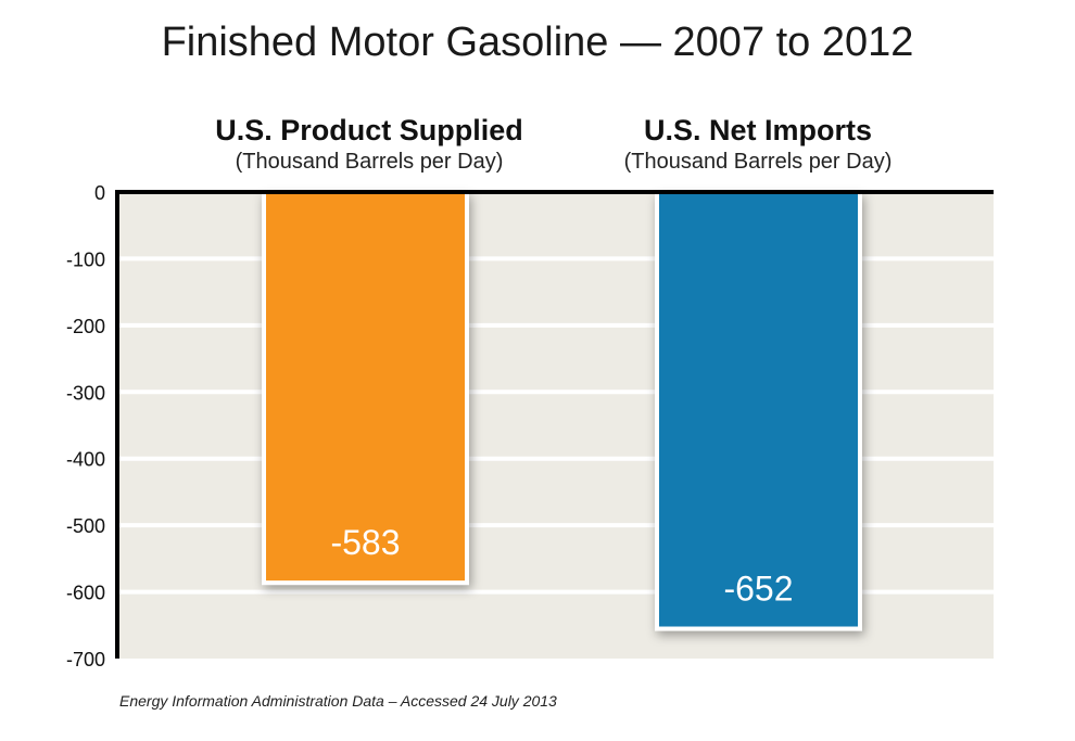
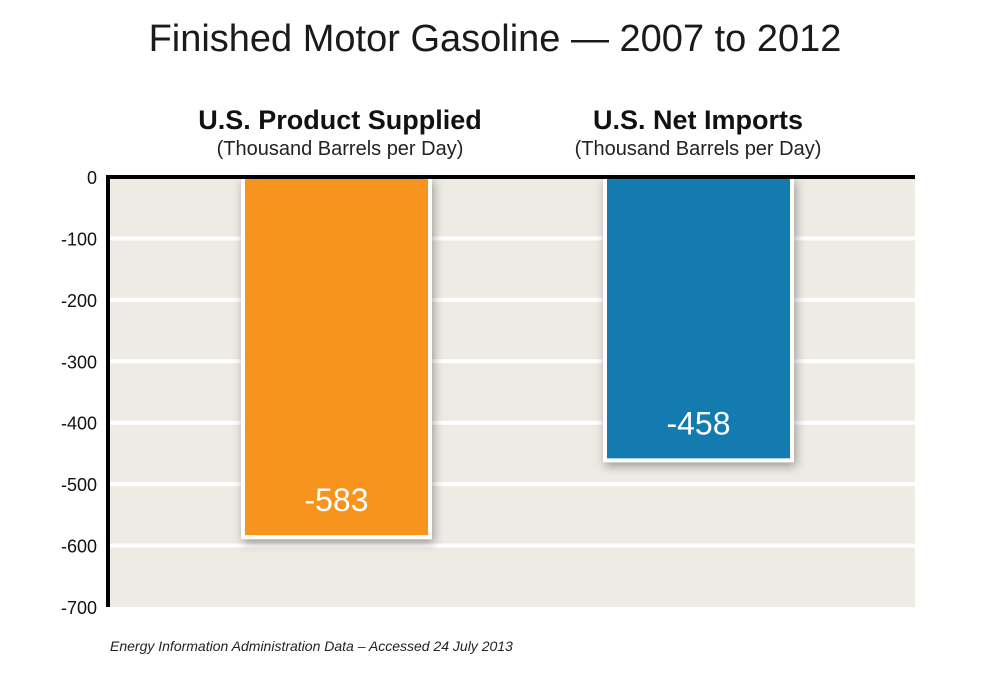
U.S. Net Imports: -652 -> -458
